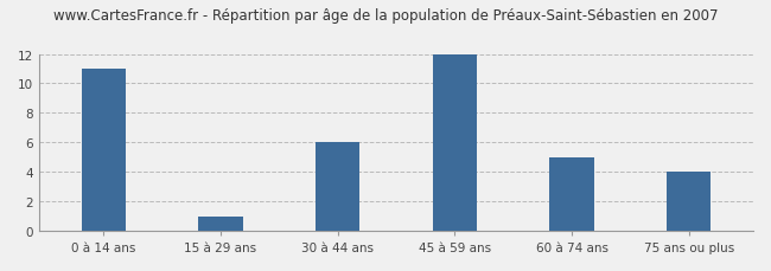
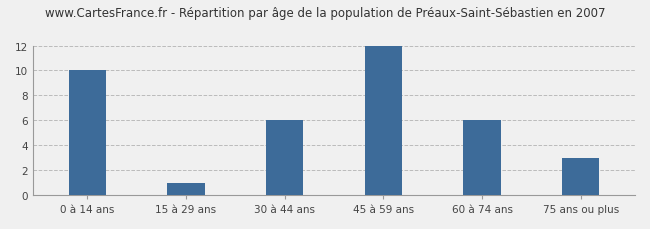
0 à 14 ans: 11 -> 10
60 à 74 ans: 5 -> 6
75 ans ou plus: 4 -> 3
